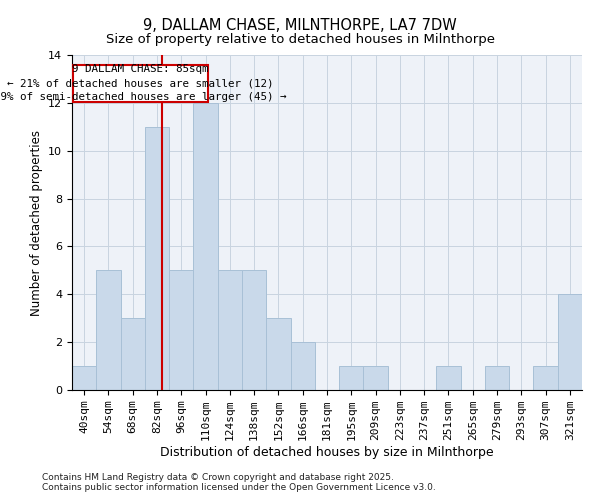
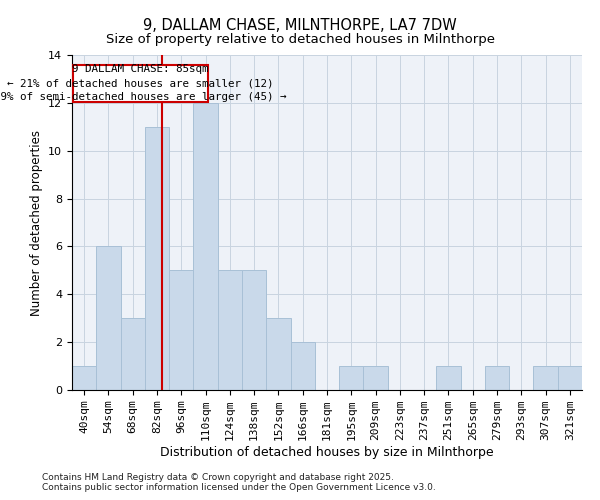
54sqm: 5 -> 6
321sqm: 4 -> 1
